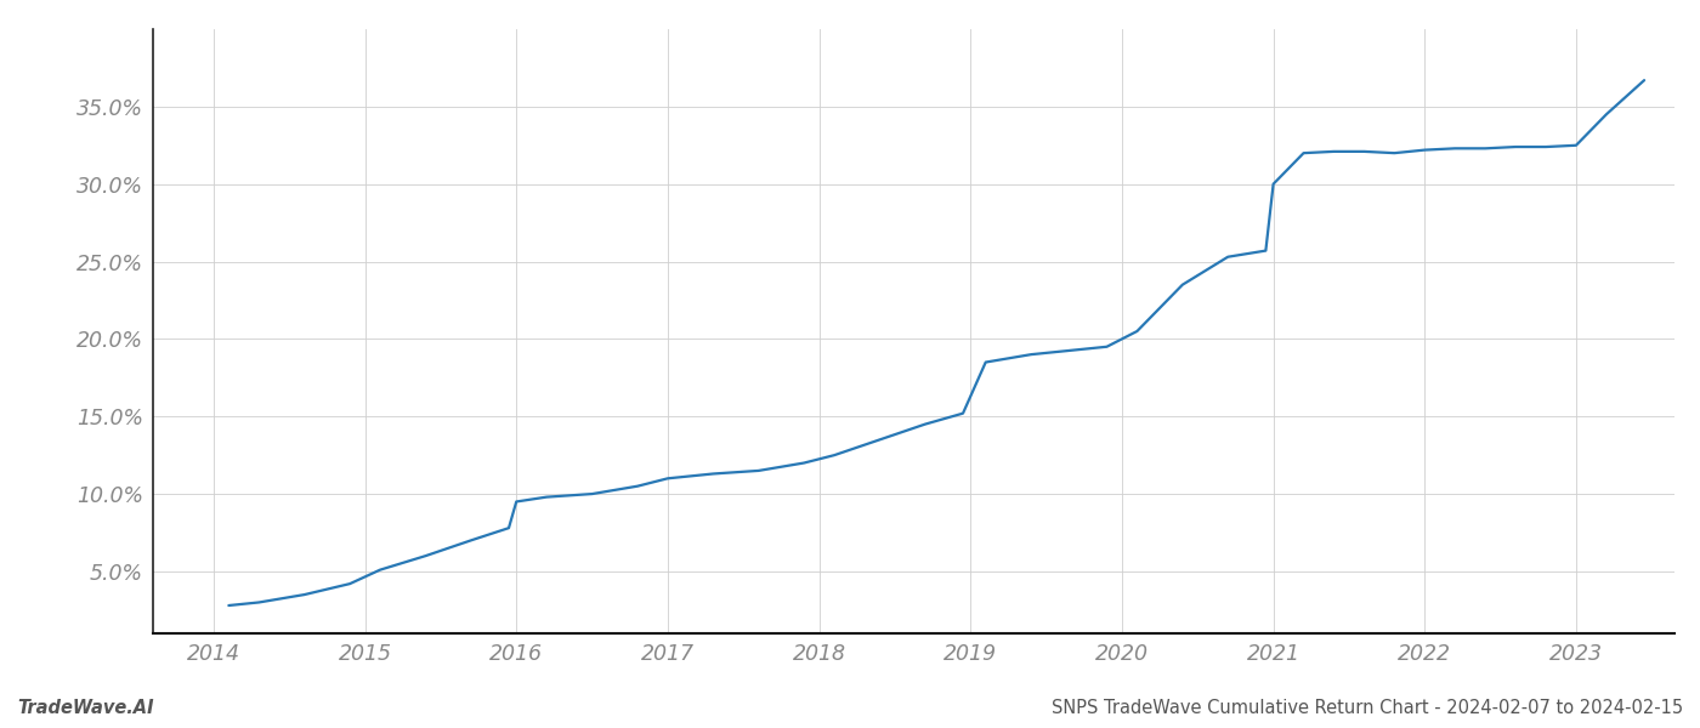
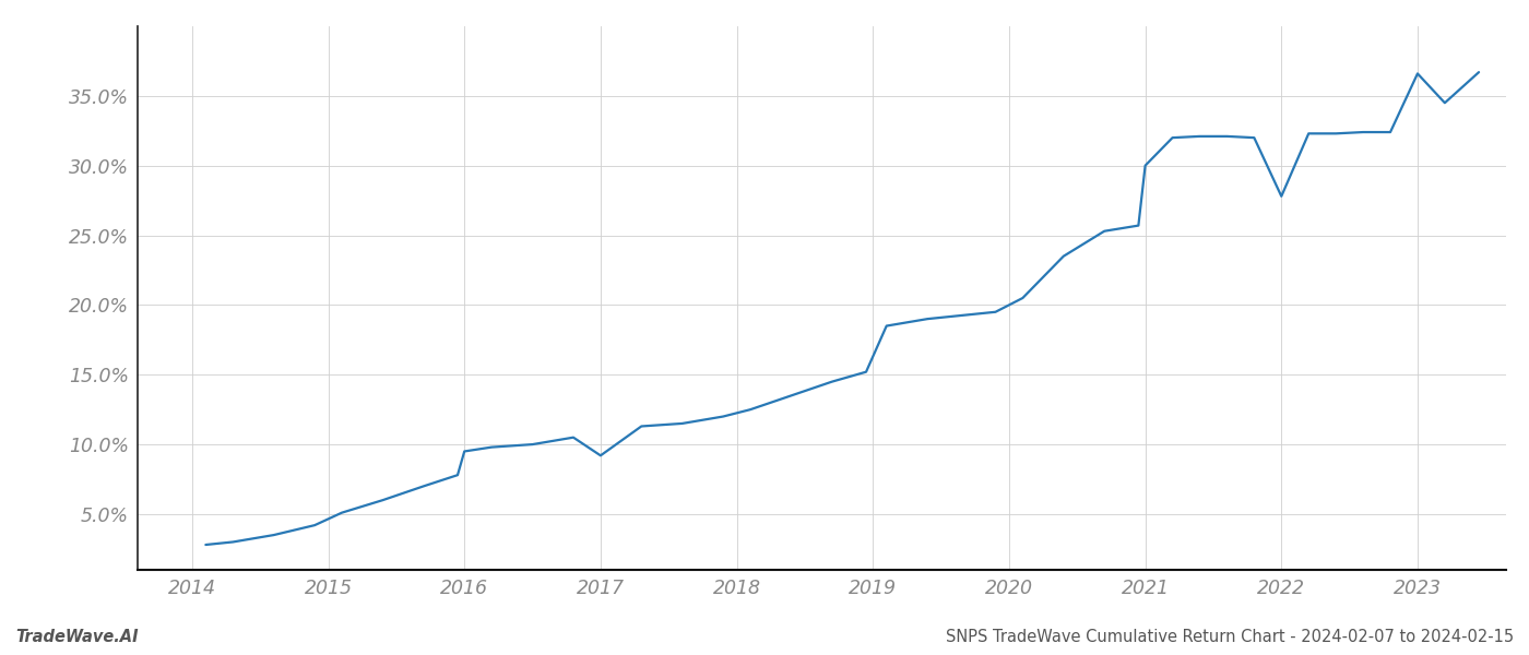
2017: 11.0% -> 9.2%
2022: 32.2% -> 27.8%
2023: 32.5% -> 36.6%
